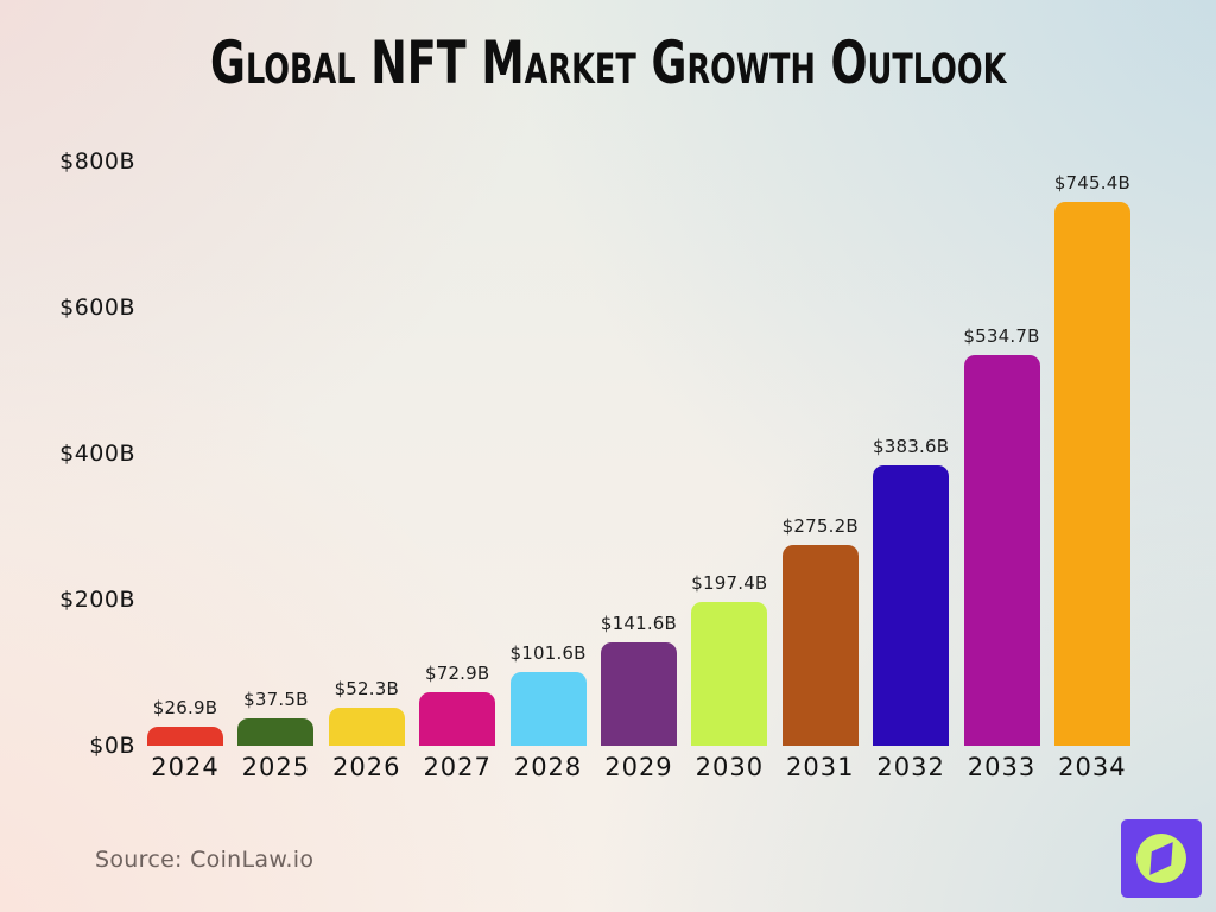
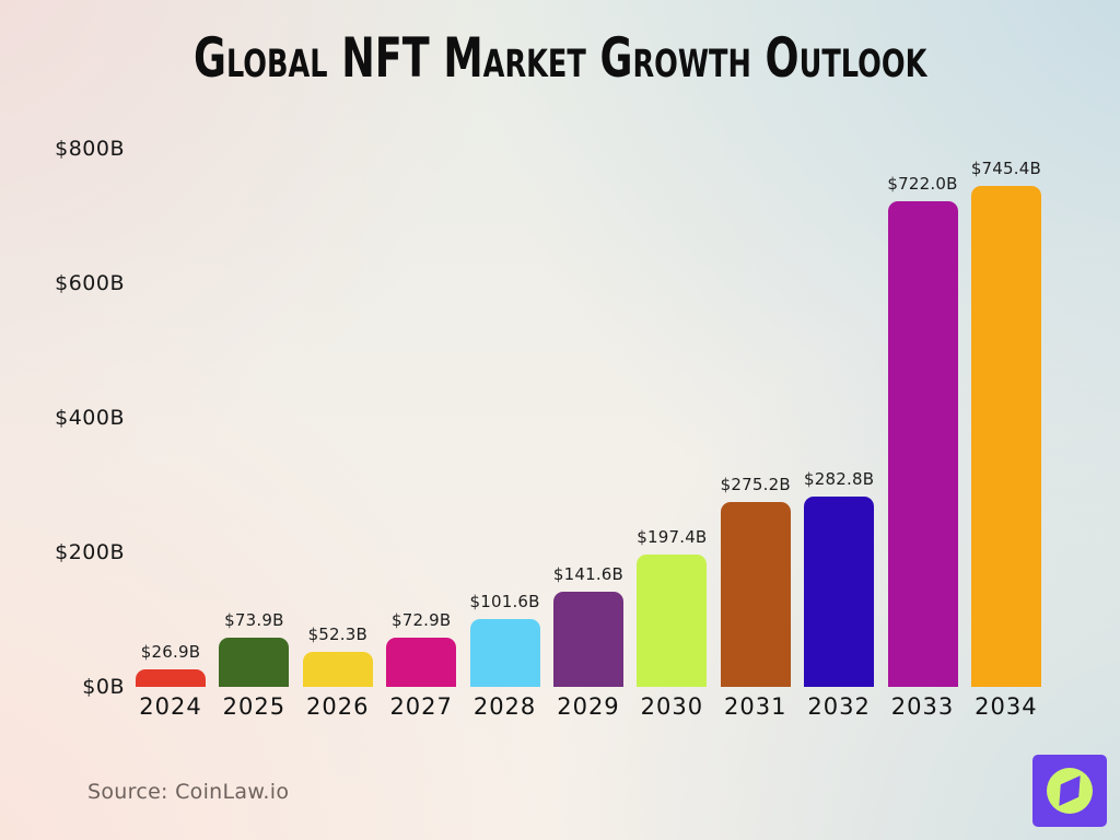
2025: $37.5B -> $73.9B
2032: $383.6B -> $282.8B
2033: $534.7B -> $722.0B
